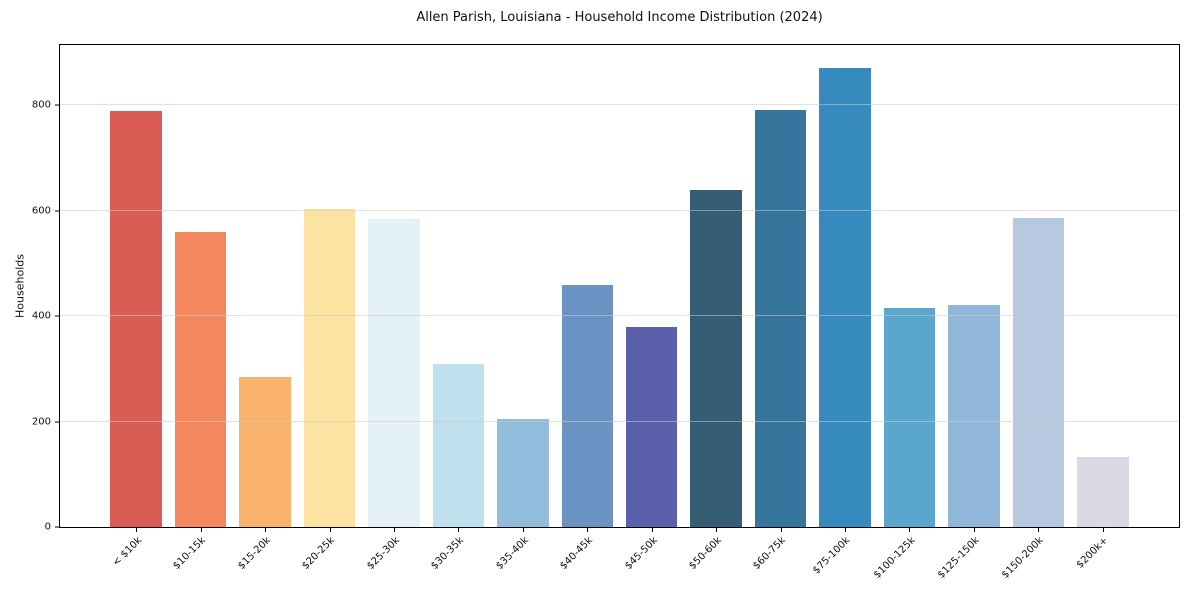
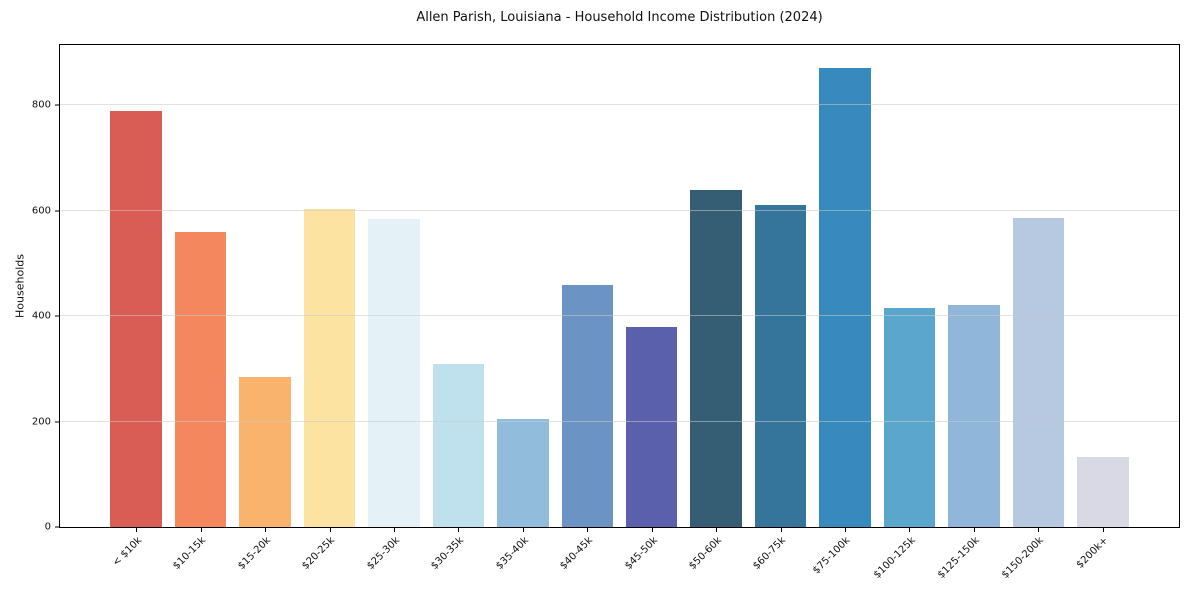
$60-75k: 790 -> 610
